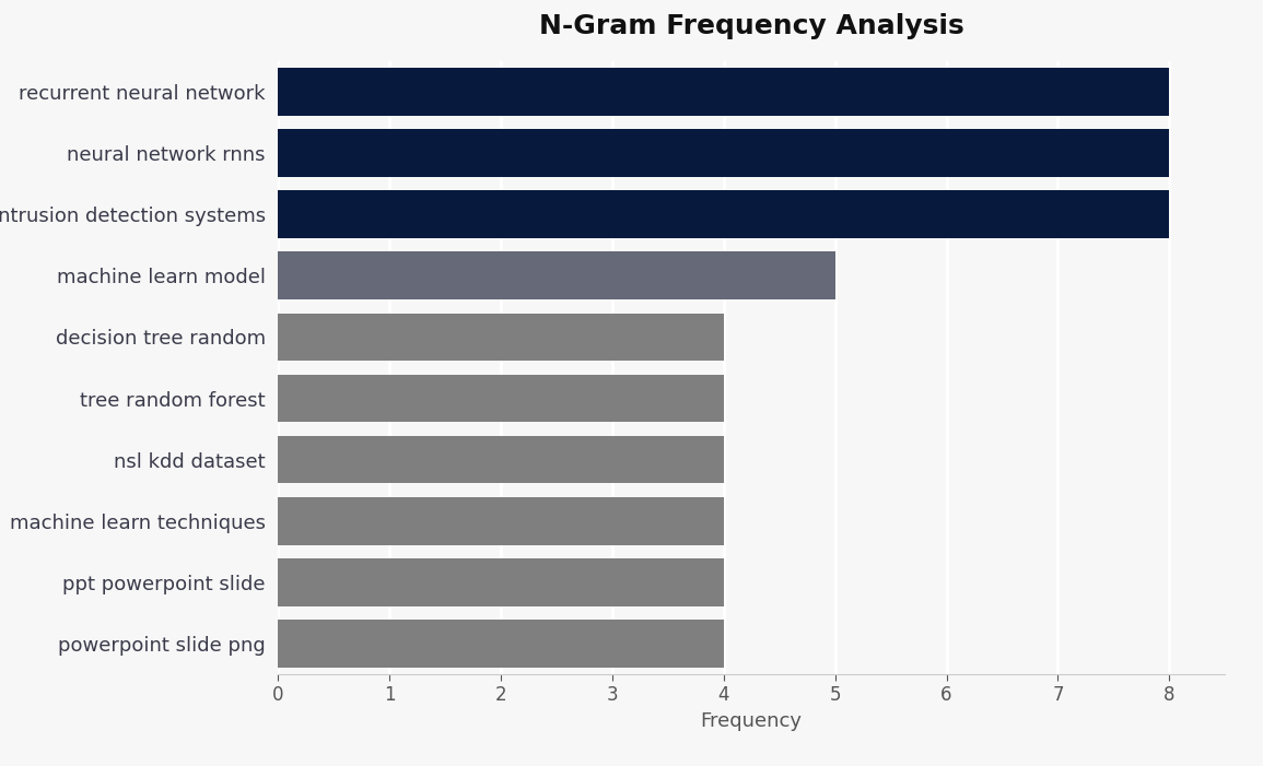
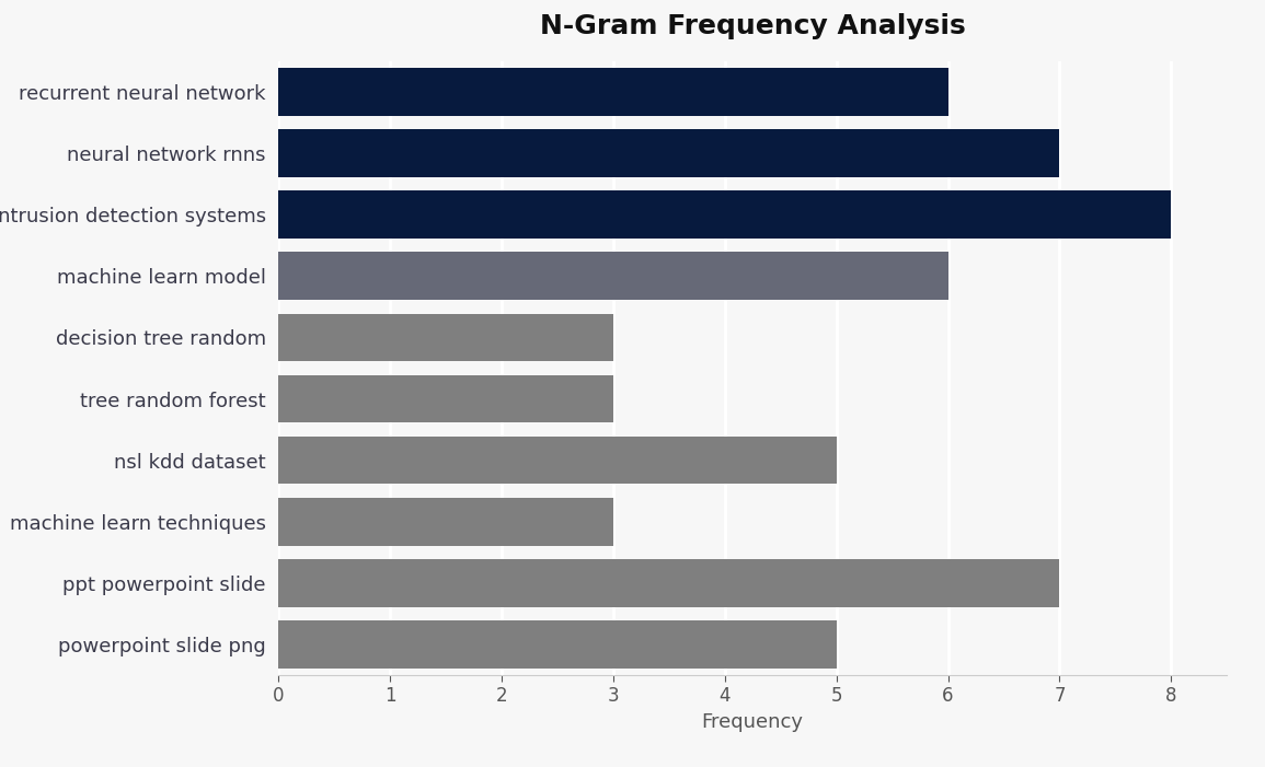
recurrent neural network: 8 -> 6
neural network rnns: 8 -> 7
machine learn model: 5 -> 6
decision tree random: 4 -> 3
tree random forest: 4 -> 3
nsl kdd dataset: 4 -> 5
machine learn techniques: 4 -> 3
ppt powerpoint slide: 4 -> 7
powerpoint slide png: 4 -> 5
